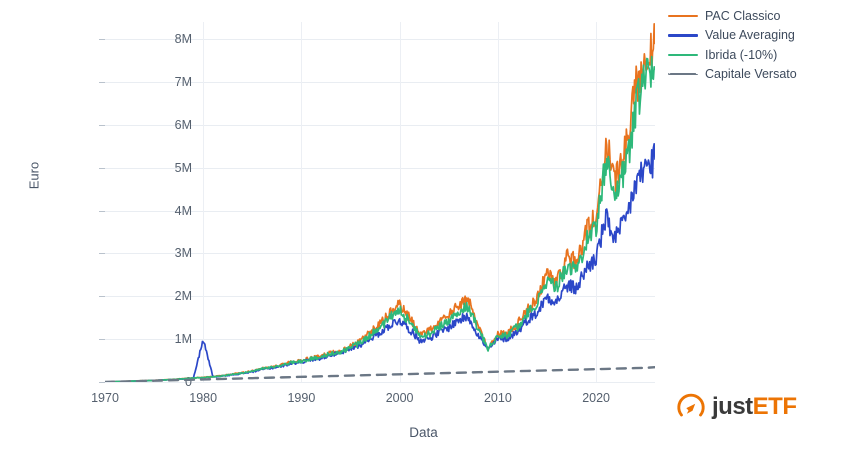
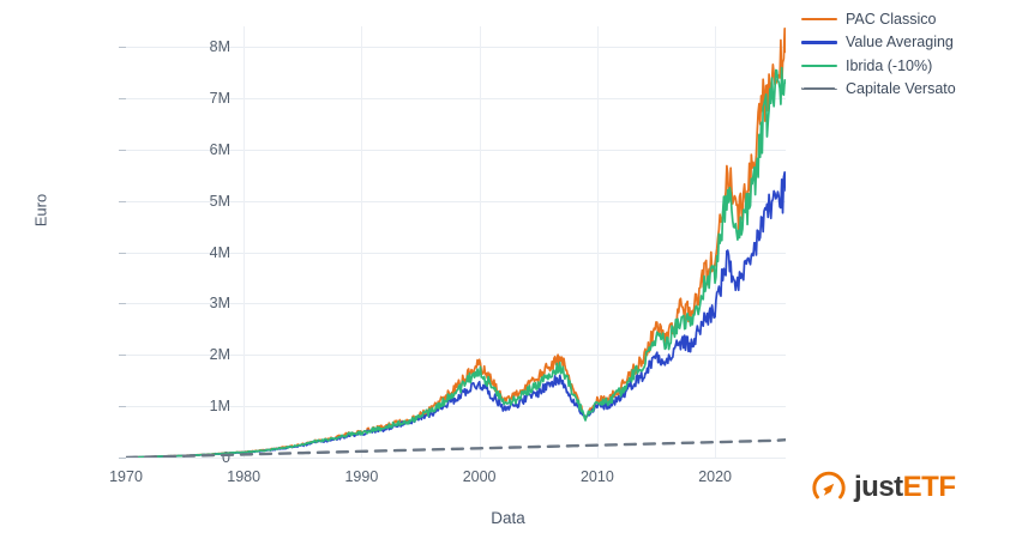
Value Averaging/1980: 1.0M -> 0.1M
